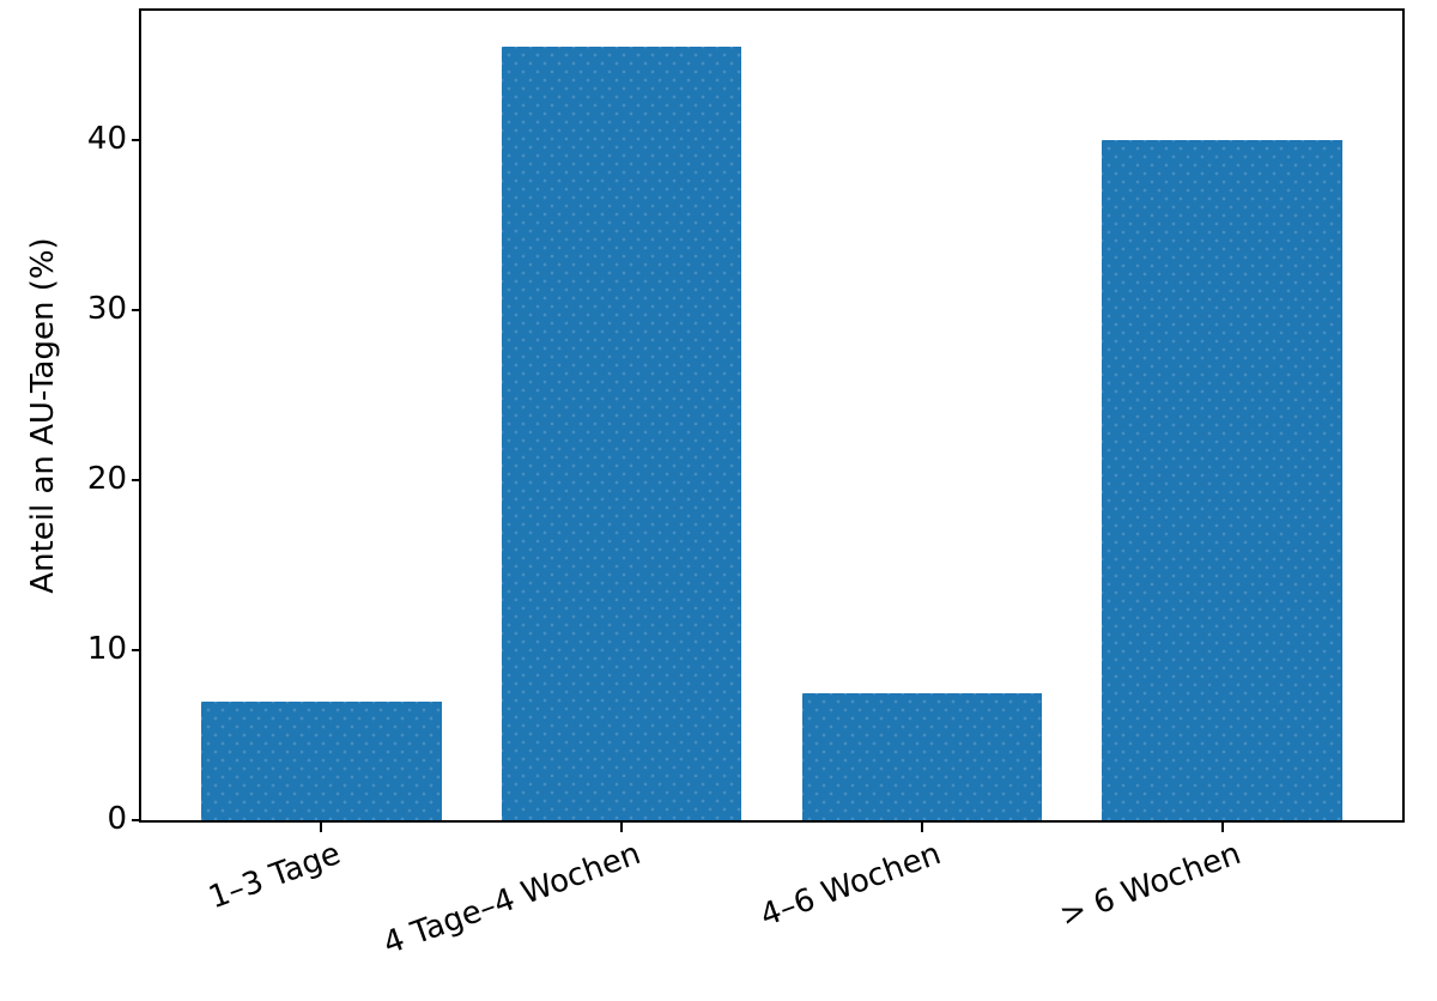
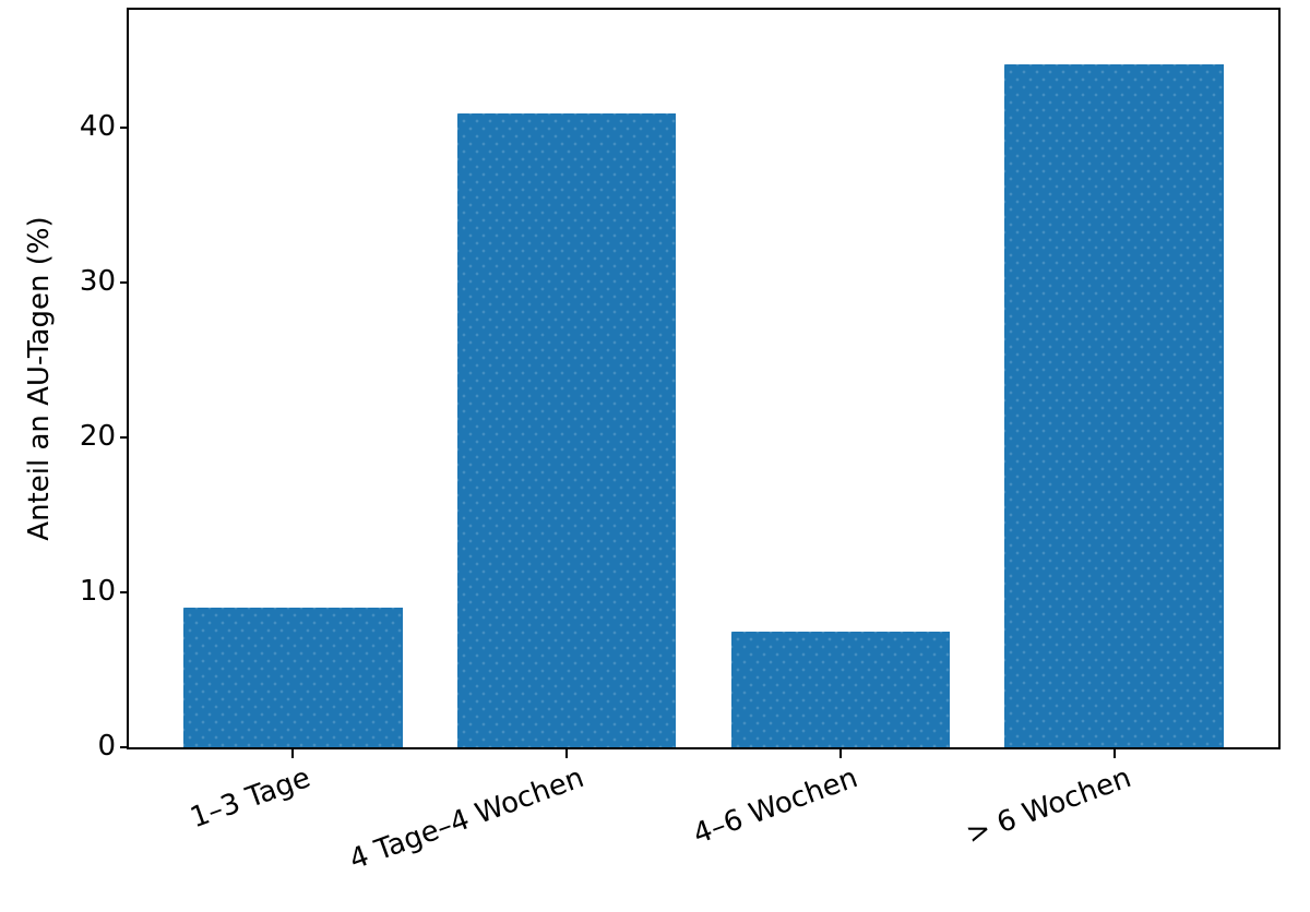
1–3 Tage: 7.0 -> 9.0
4 Tage–4 Wochen: 45.5 -> 40.9
> 6 Wochen: 40.0 -> 44.1
